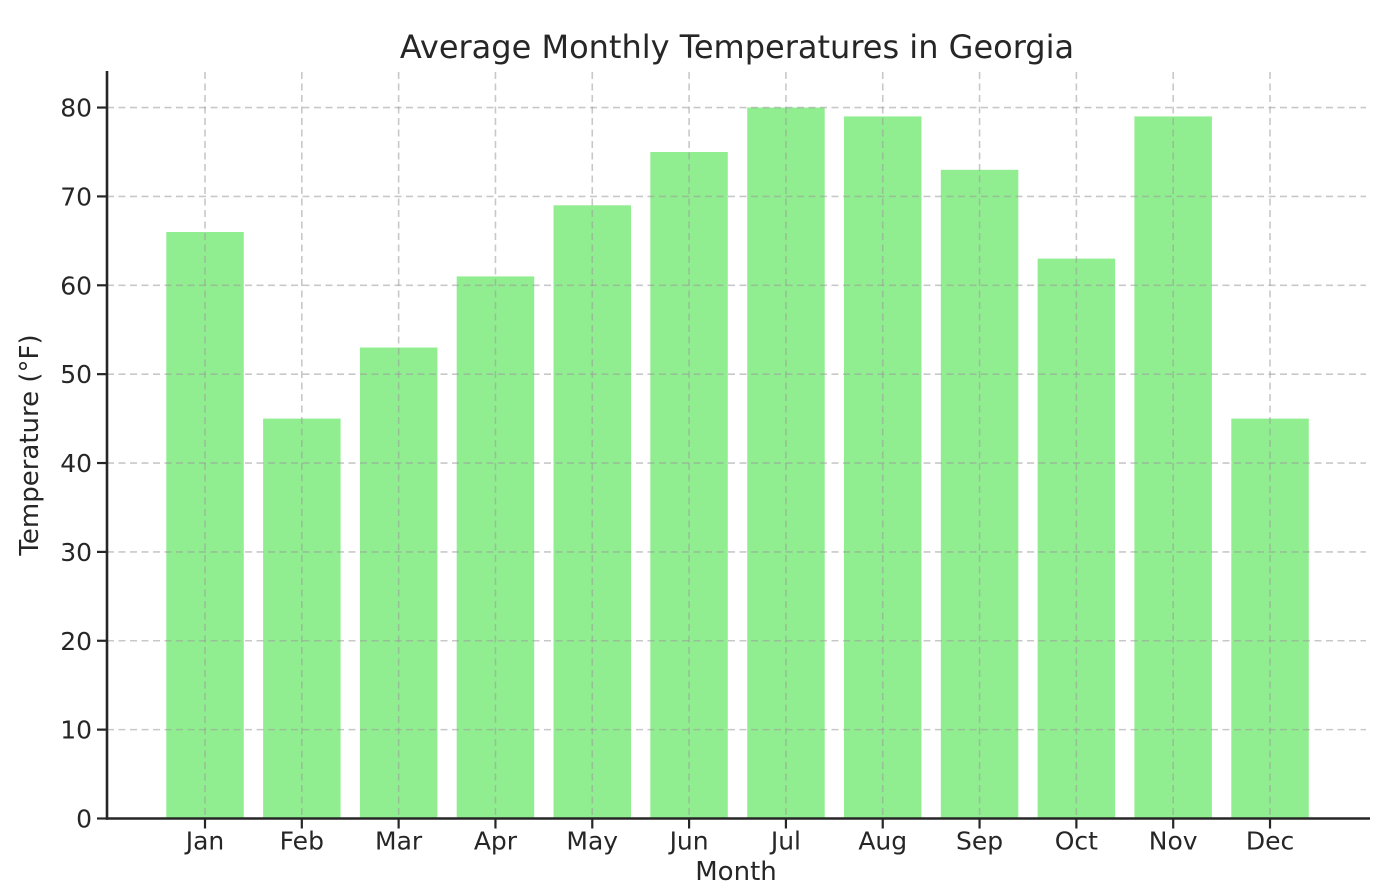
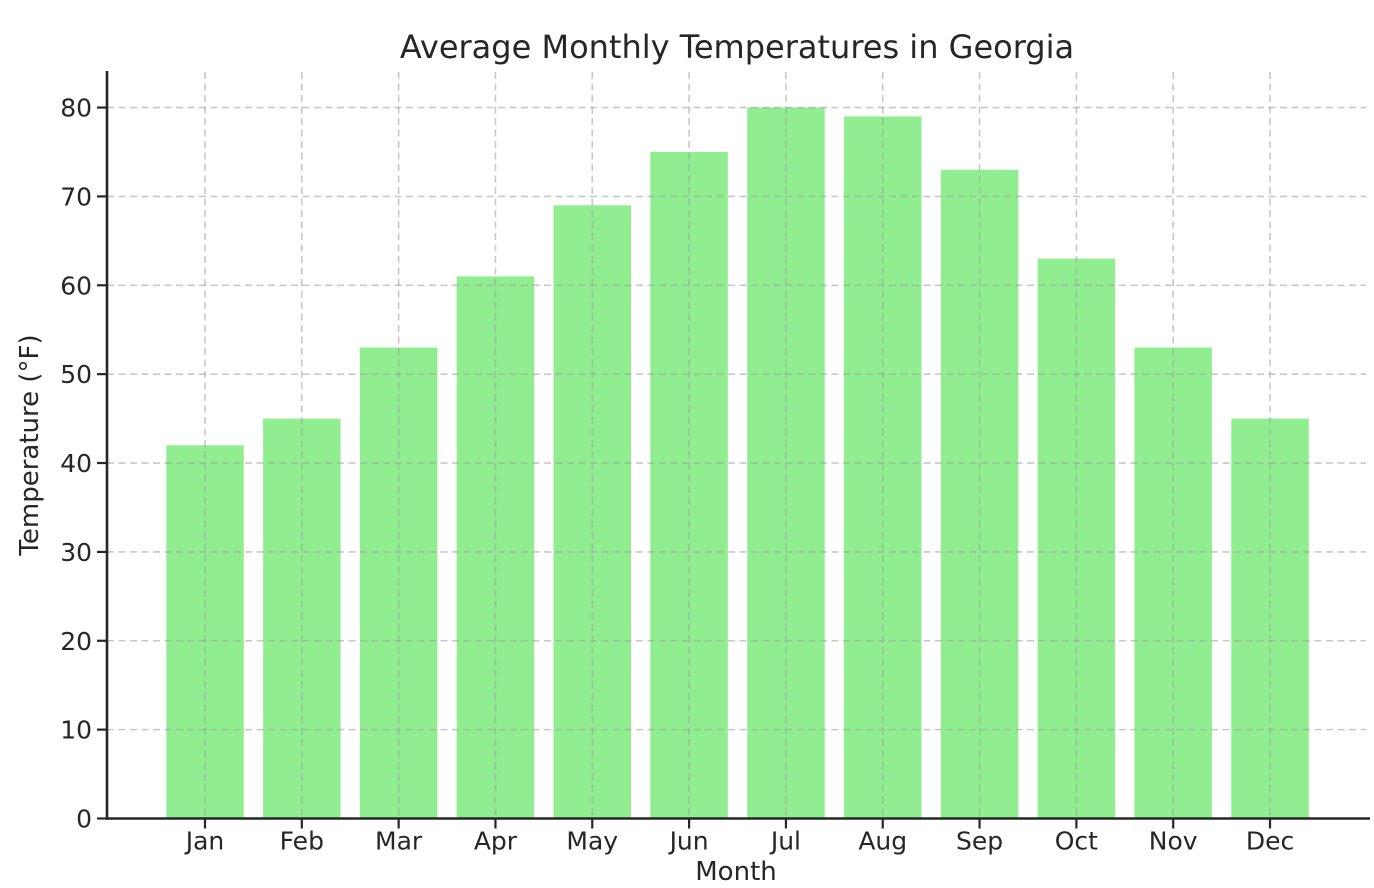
Jan: 66 -> 42
Nov: 79 -> 53
